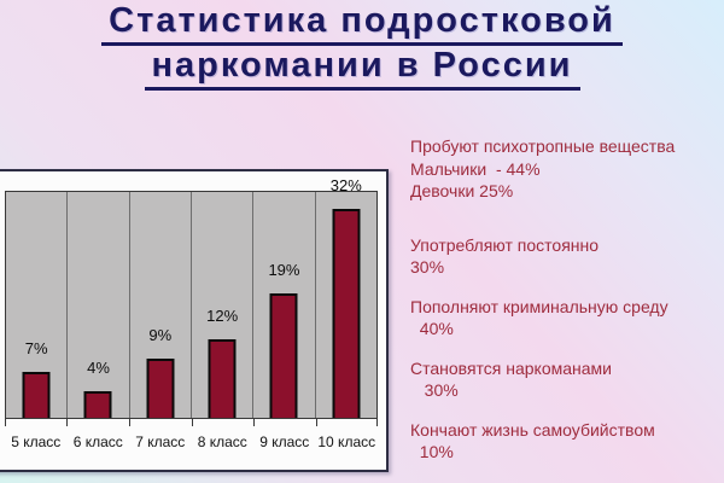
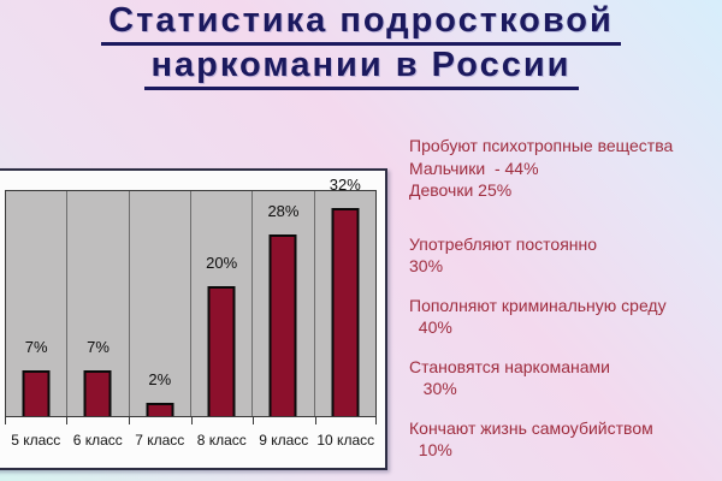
6 класс: 4% -> 7%
7 класс: 9% -> 2%
8 класс: 12% -> 20%
9 класс: 19% -> 28%
